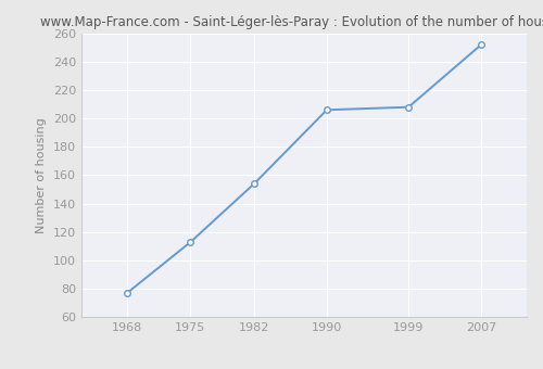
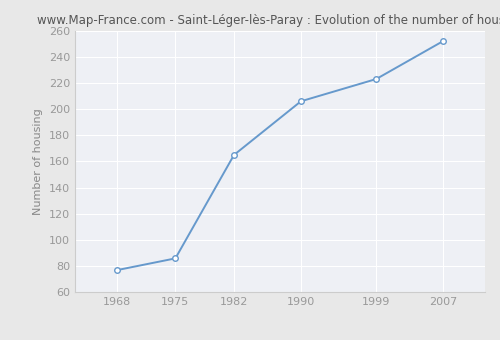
1975: 113 -> 86
1982: 154 -> 165
1999: 208 -> 223
